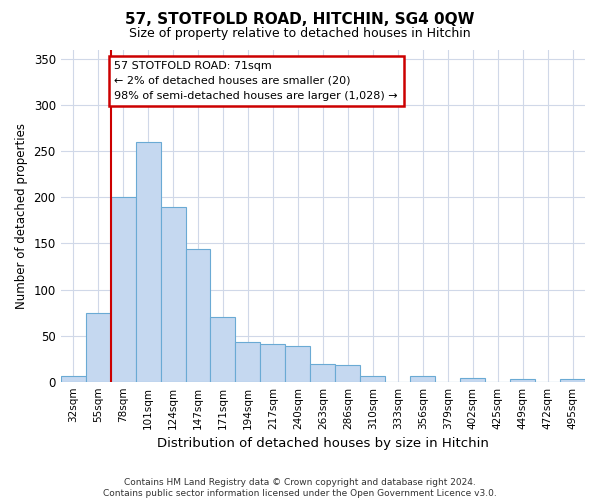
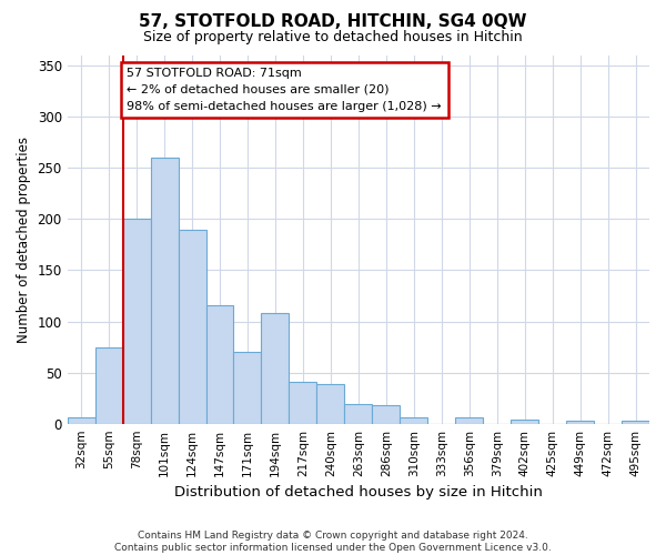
147sqm: 144 -> 116
194sqm: 43 -> 108
